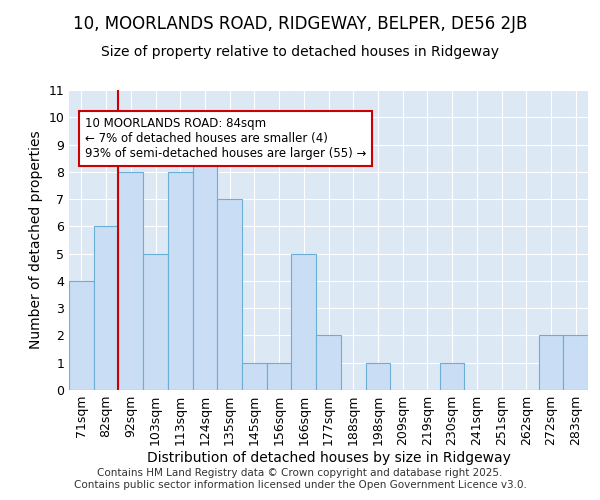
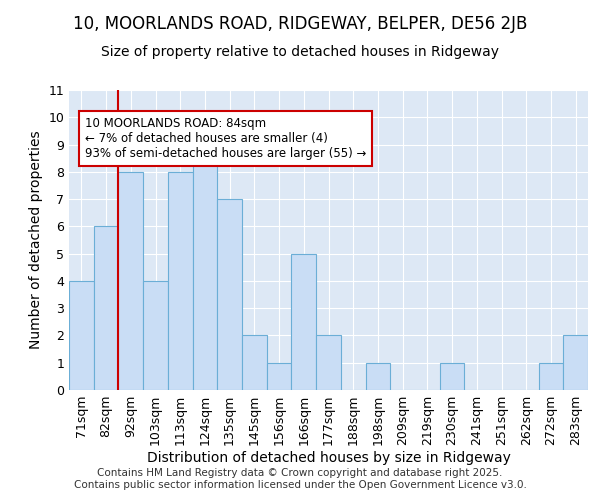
103sqm: 5 -> 4
145sqm: 1 -> 2
272sqm: 2 -> 1
